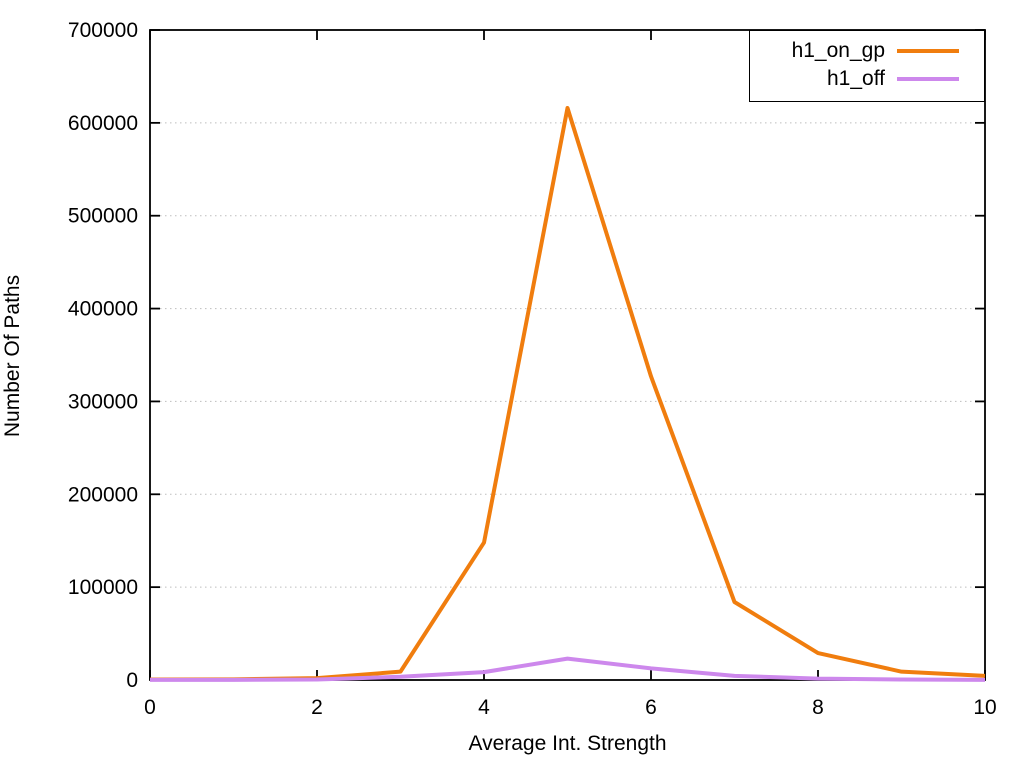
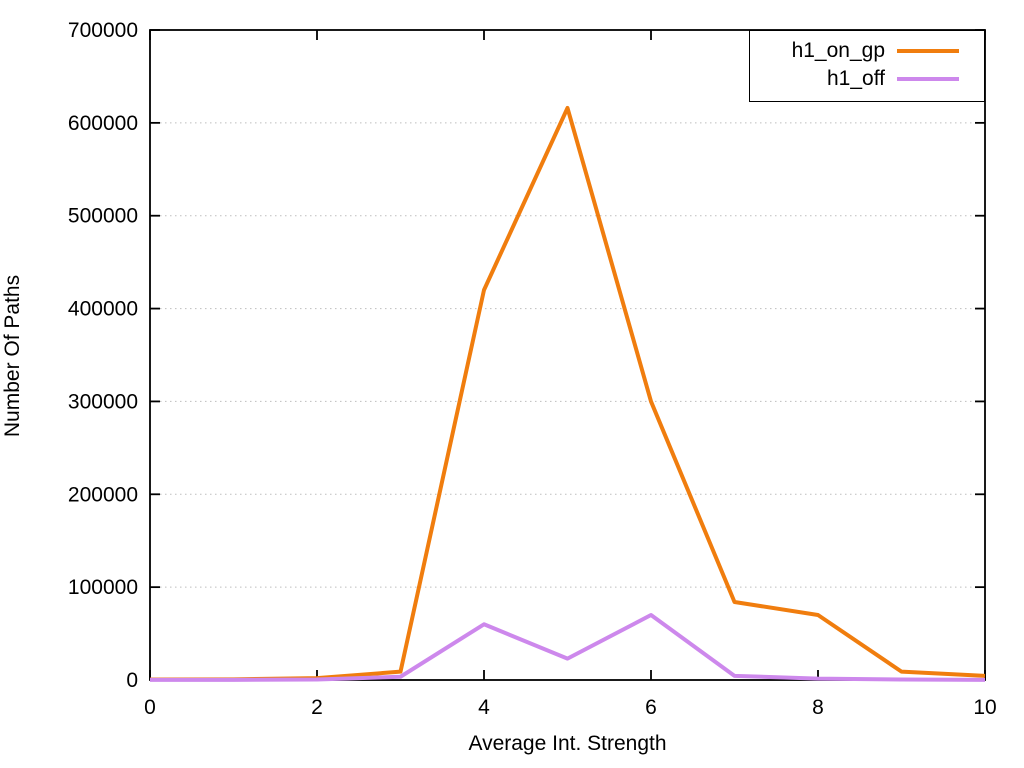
h1_on_gp/4: 150000 -> 420000
h1_off/4: 10000 -> 60000
h1_on_gp/6: 330000 -> 300000
h1_off/6: 10000 -> 70000
h1_on_gp/8: 30000 -> 70000
